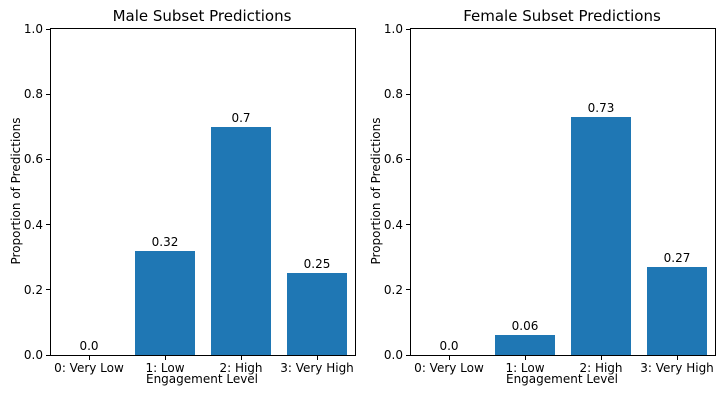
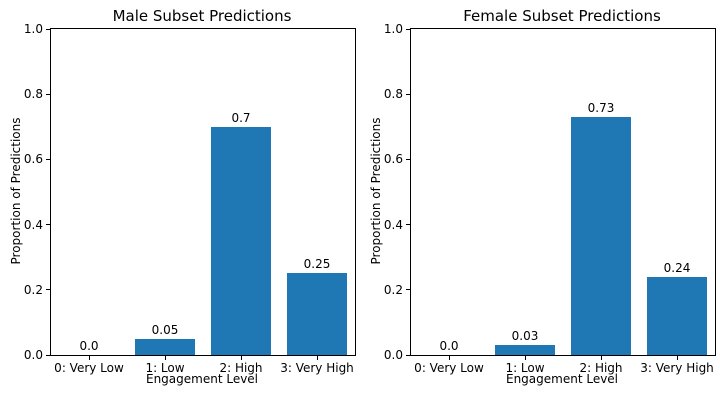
Male Subset Predictions/1: Low: 0.32 -> 0.05
Female Subset Predictions/1: Low: 0.06 -> 0.03
Female Subset Predictions/3: Very High: 0.27 -> 0.24
